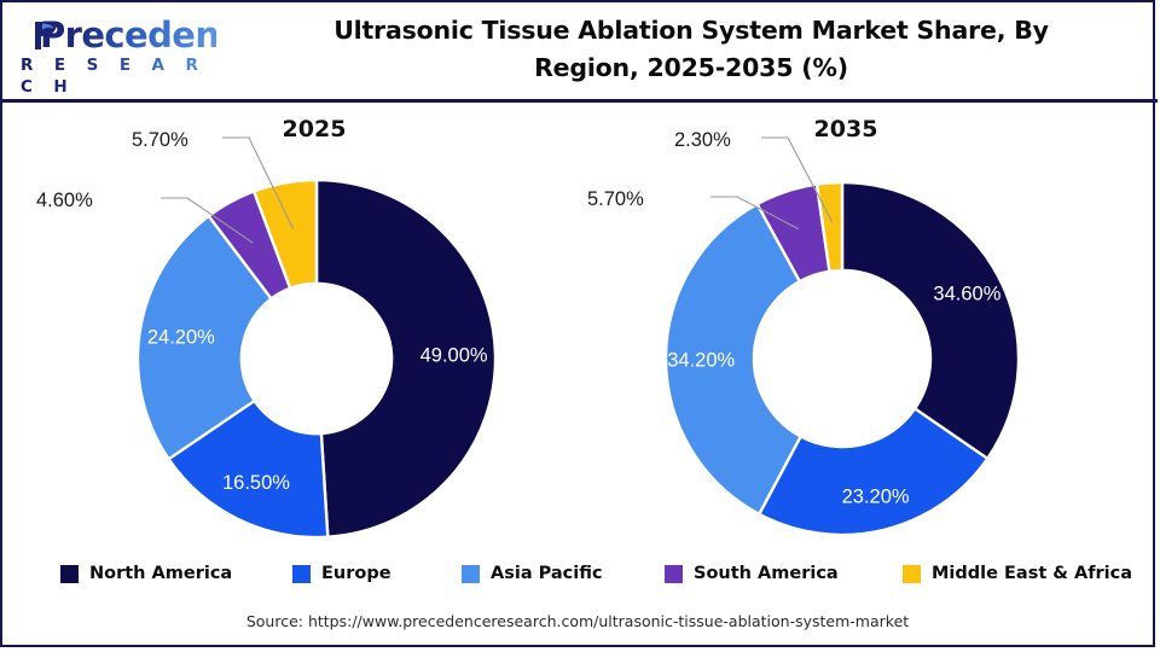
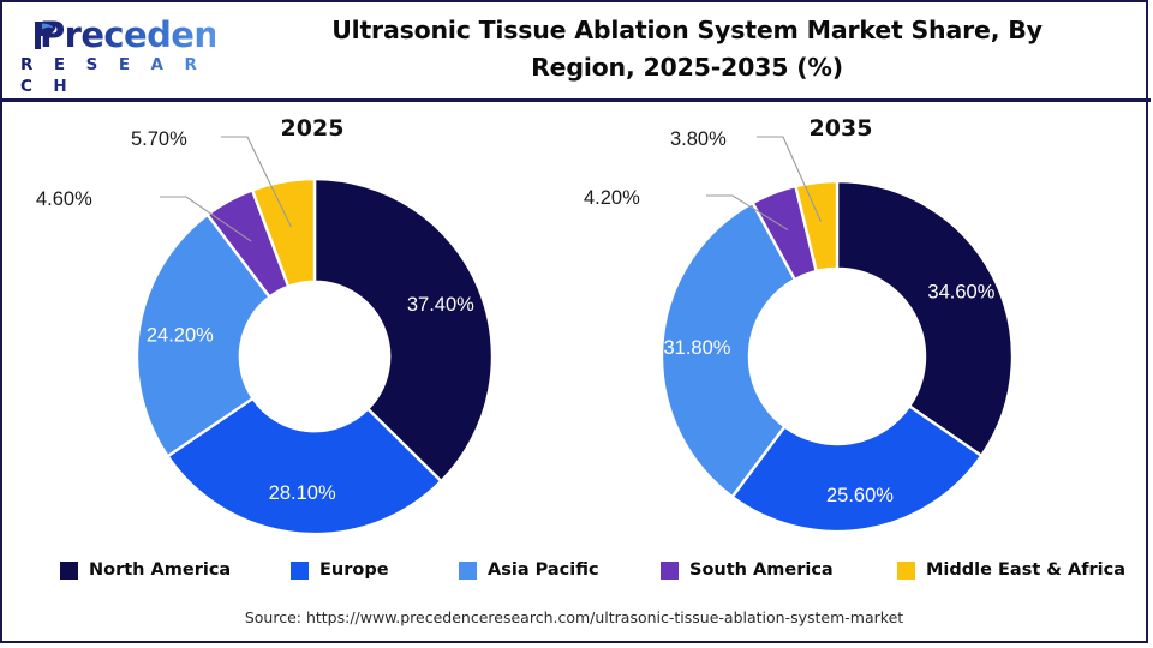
2025/North America: 49.00% -> 37.40%
2025/Europe: 16.50% -> 28.10%
2035/Europe: 23.20% -> 25.60%
2035/Asia Pacific: 34.20% -> 31.80%
2035/South America: 5.70% -> 4.20%
2035/Middle East & Africa: 2.30% -> 3.80%
